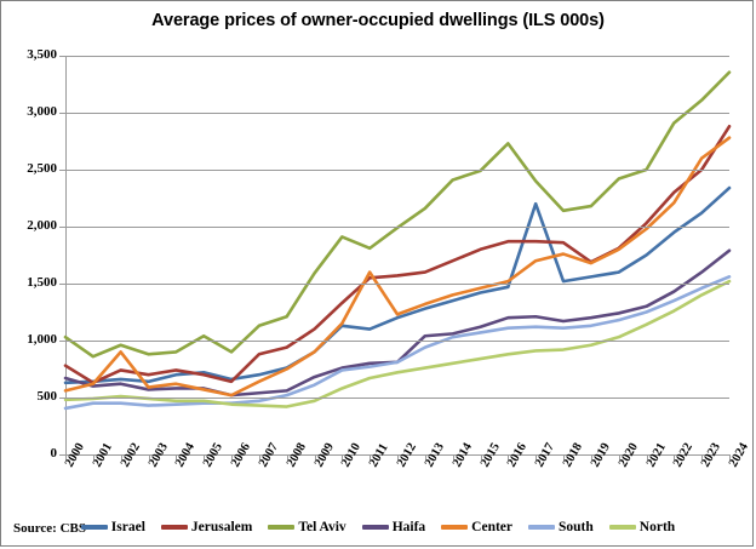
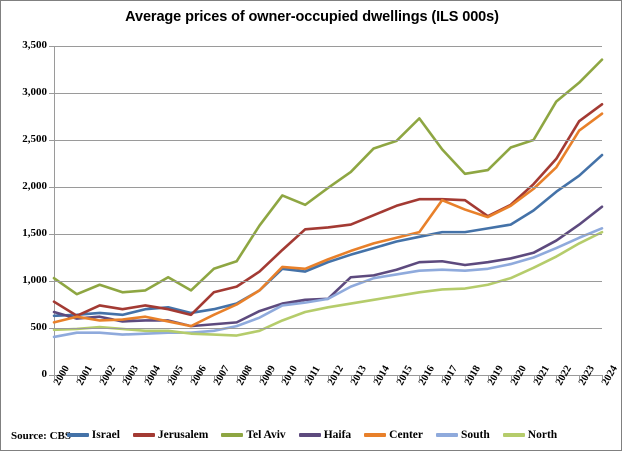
Center/2002: 900 -> 600
Center/2011: 1600 -> 1100
Israel/2017: 2200 -> 1500
Center/2017: 1700 -> 1900
Jerusalem/2023: 2500 -> 2700
